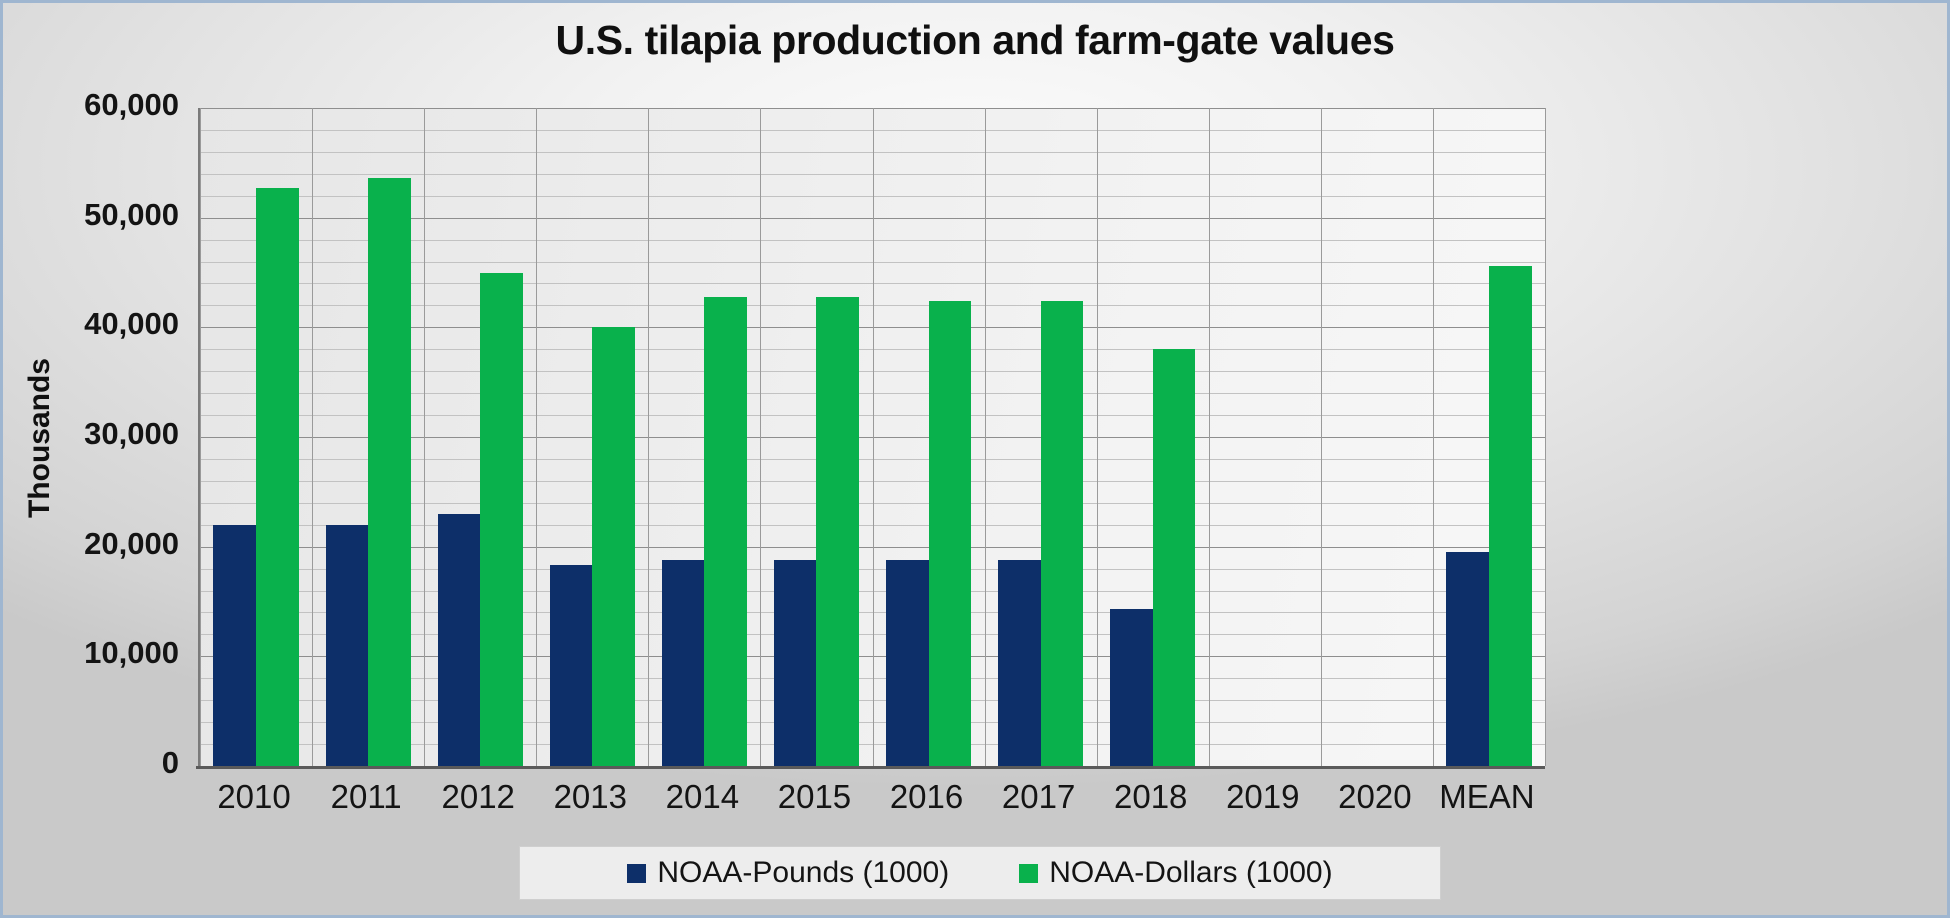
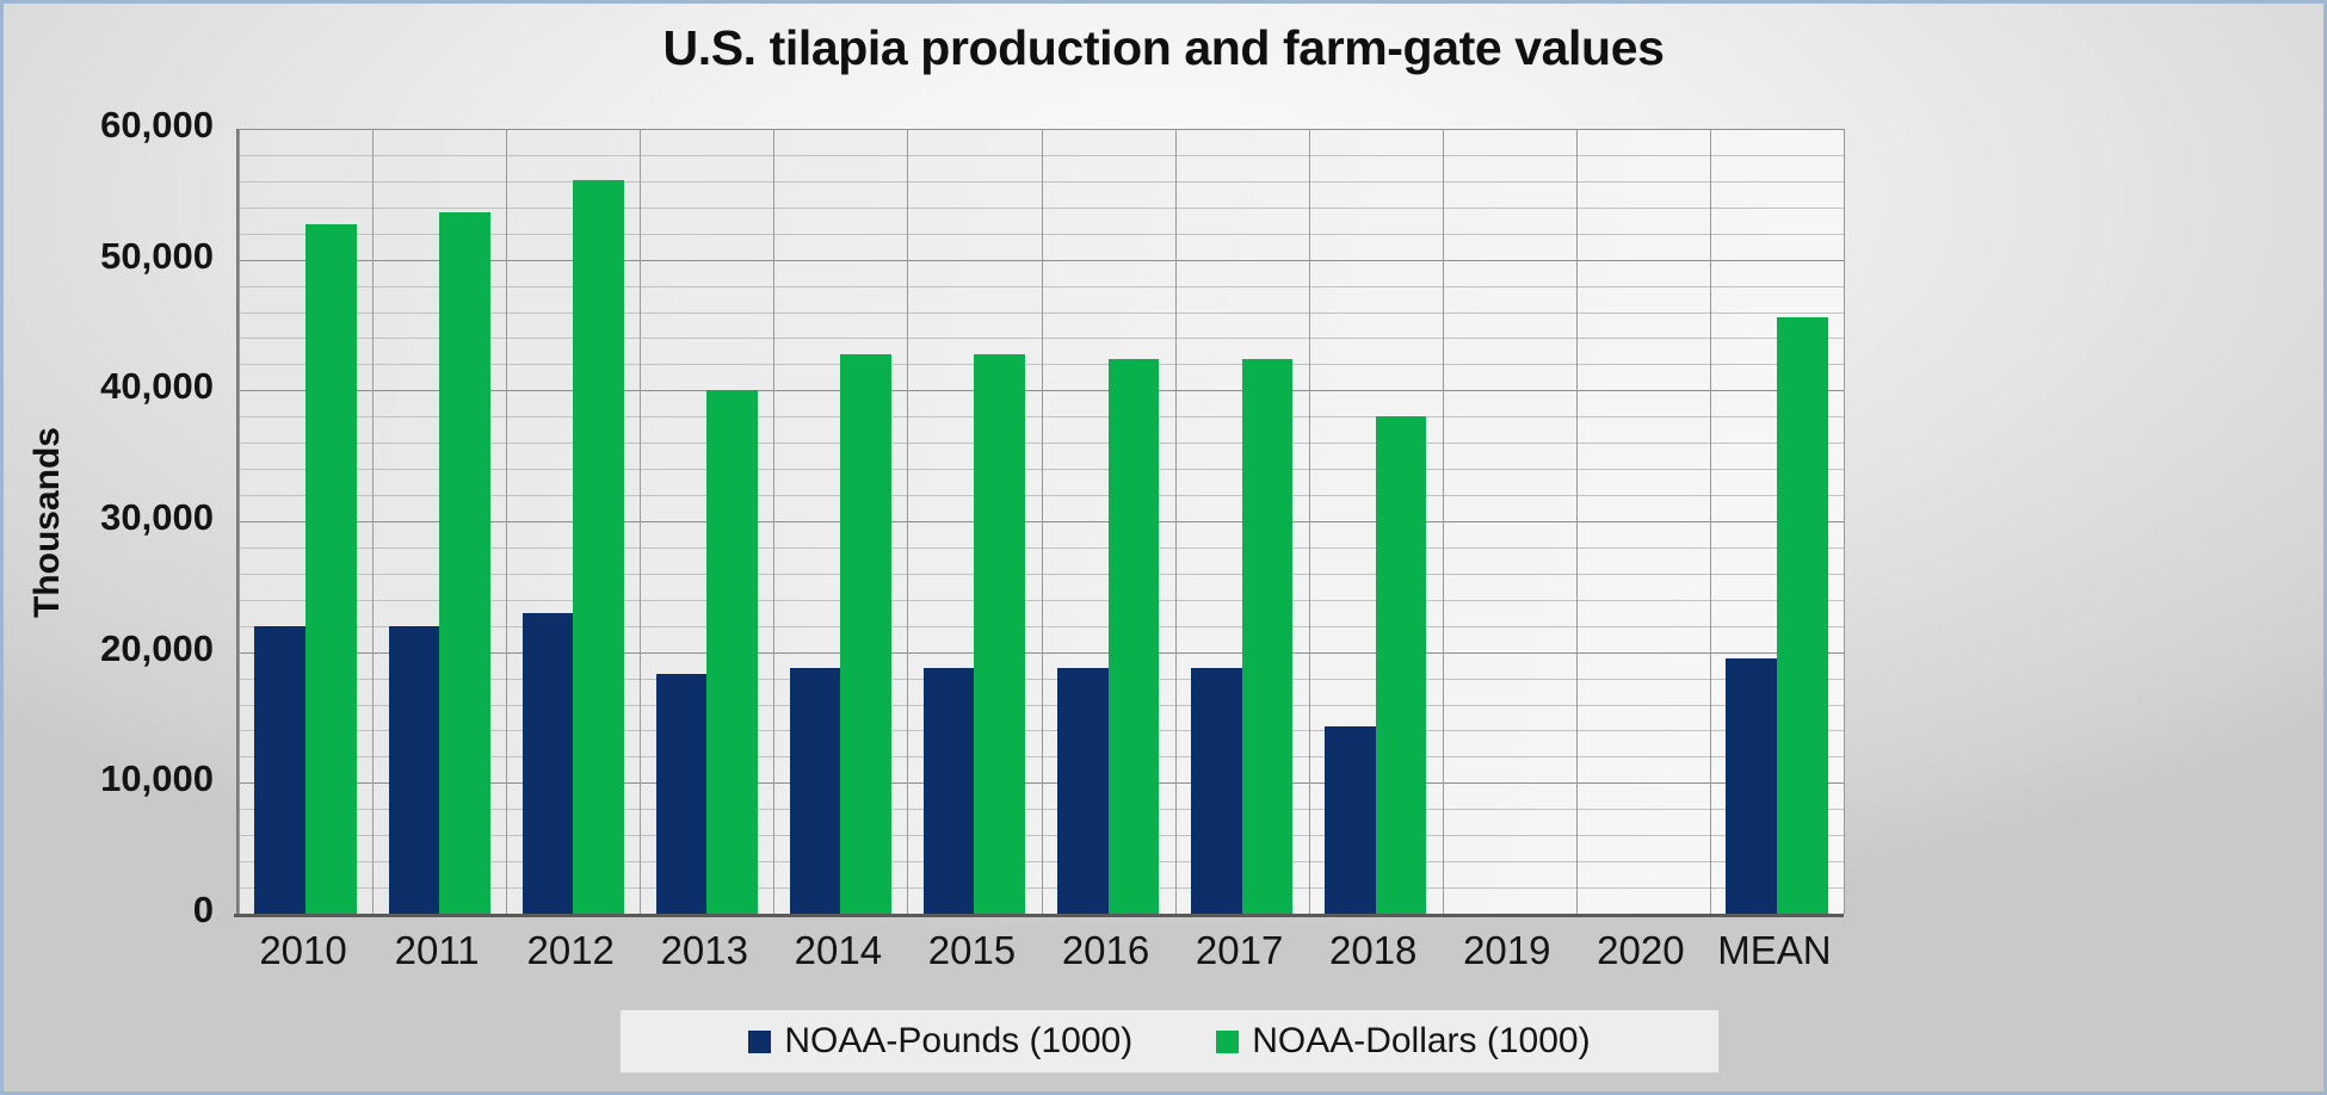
NOAA-Dollars (1000)/2012: 45000 -> 56100
